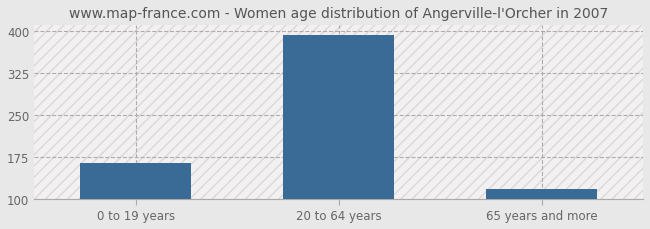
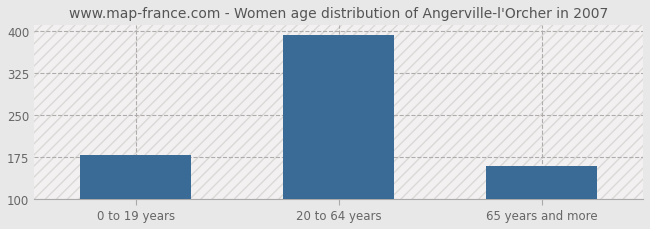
0 to 19 years: 163 -> 178
65 years and more: 118 -> 158
